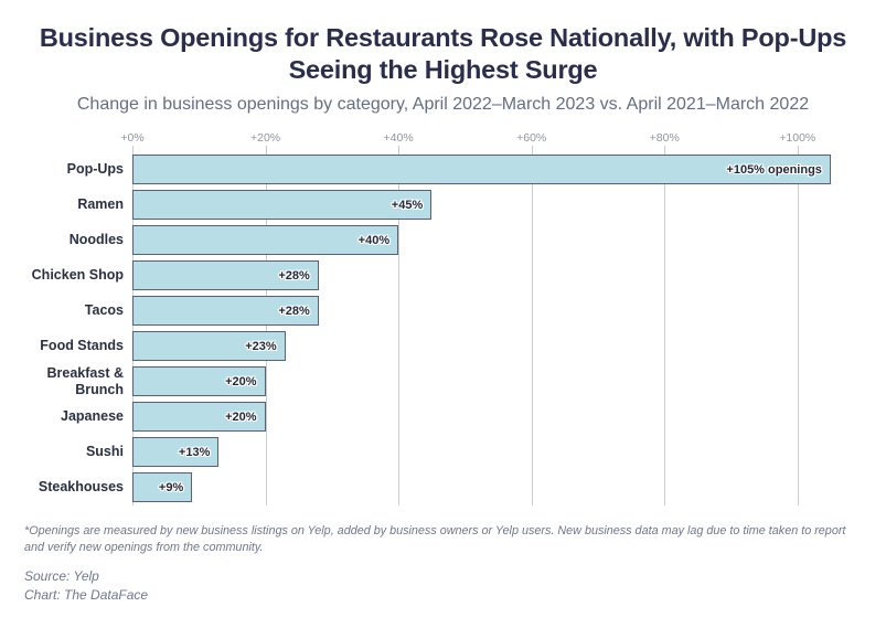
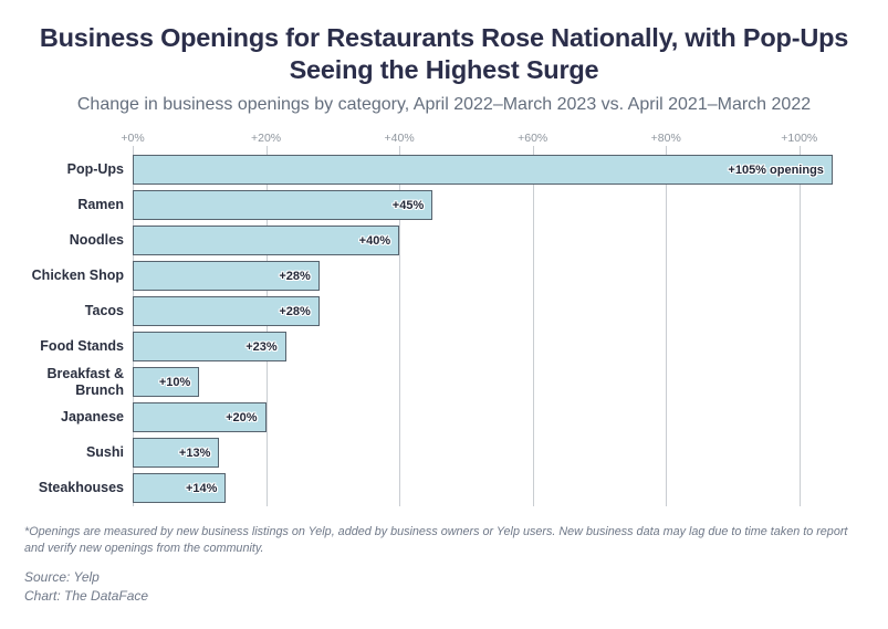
Breakfast & Brunch: +20% -> +10%
Steakhouses: +9% -> +14%
